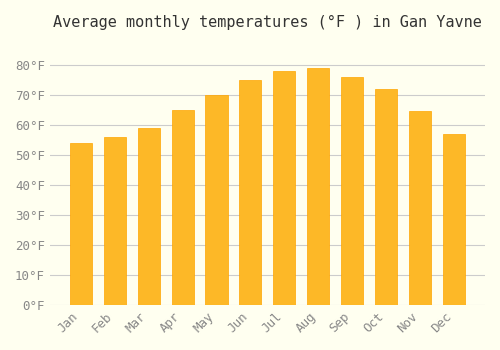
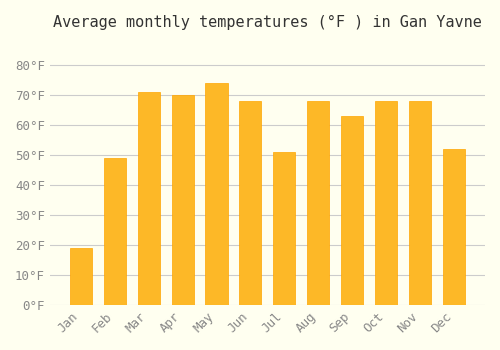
Jan: 54.0°F -> 19.0°F
Feb: 56.0°F -> 49.0°F
Mar: 59.0°F -> 71.0°F
Apr: 65.0°F -> 70.0°F
May: 70.0°F -> 74.0°F
Jun: 75.0°F -> 68.0°F
Jul: 78.0°F -> 51.0°F
Aug: 79.0°F -> 68.0°F
Sep: 76.0°F -> 63.0°F
Oct: 72.0°F -> 68.0°F
Nov: 64.5°F -> 68.0°F
Dec: 57.0°F -> 52.0°F
